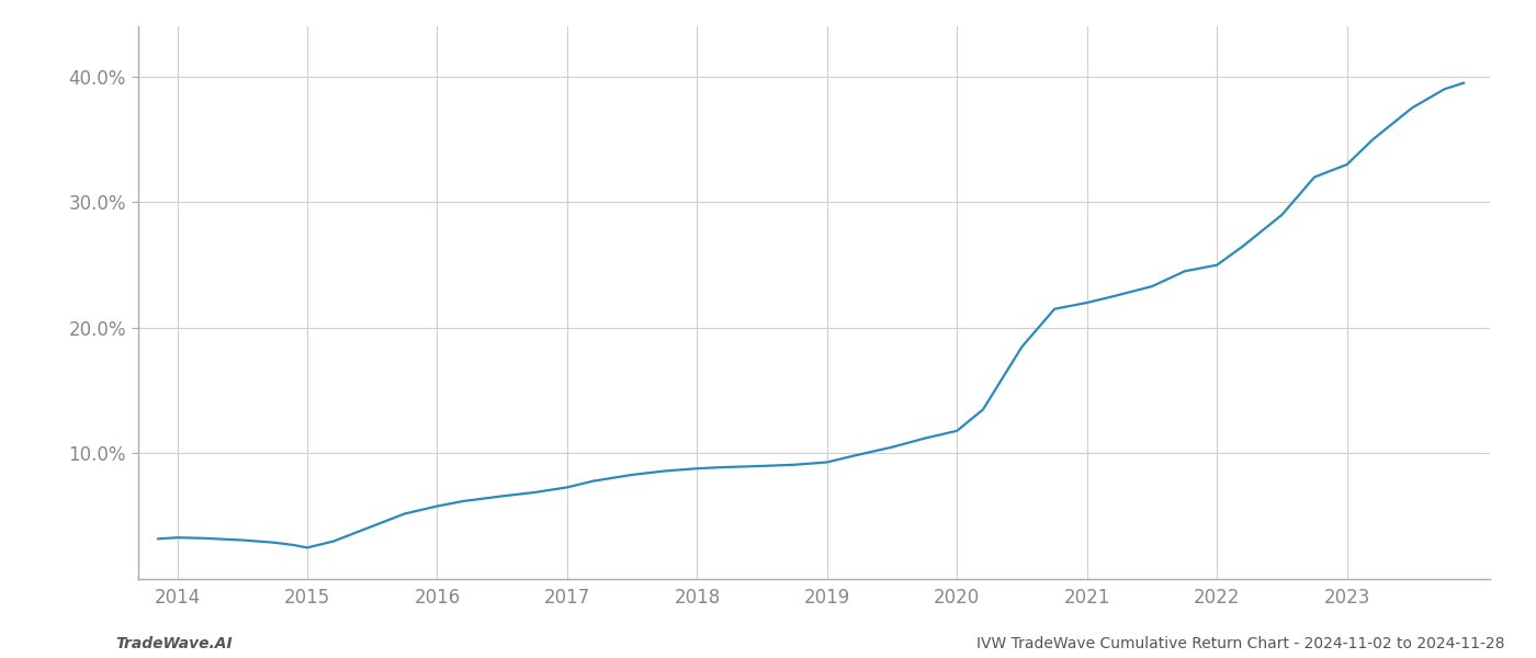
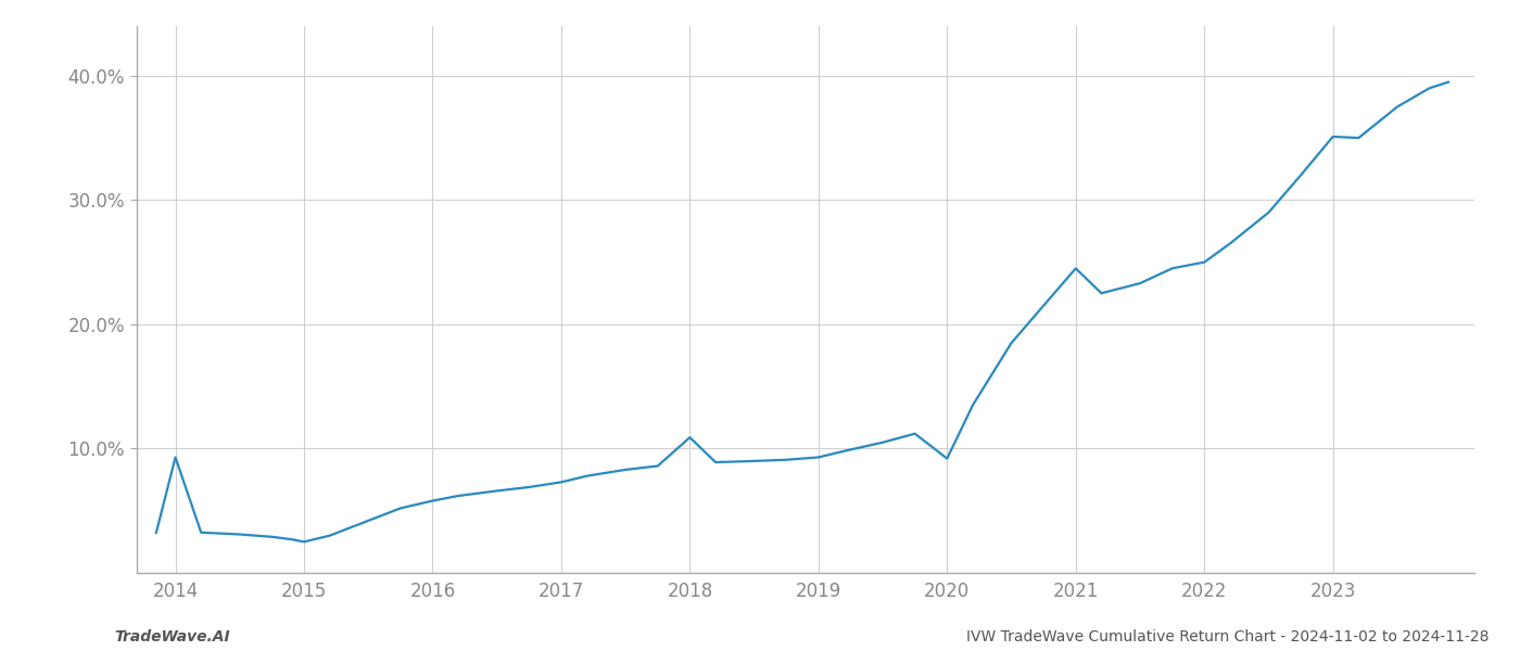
2014: 3.3% -> 9.3%
2018: 8.8% -> 10.9%
2020: 11.8% -> 9.2%
2021: 22.0% -> 24.5%
2023: 33.0% -> 35.1%
